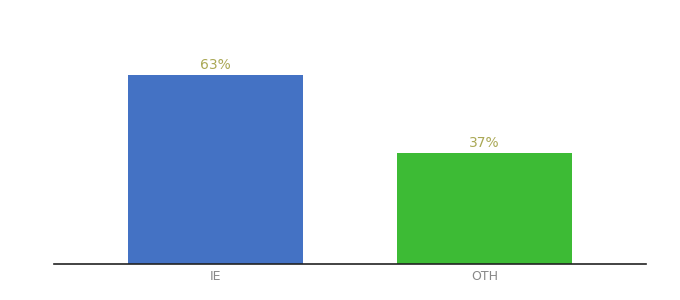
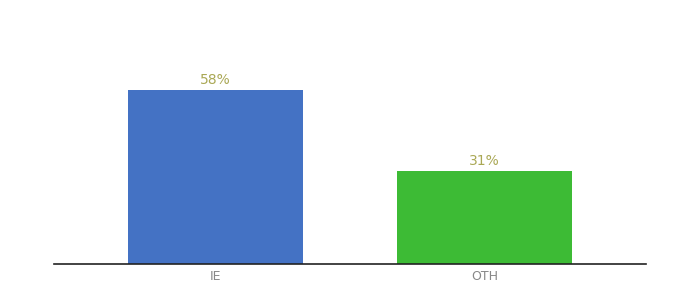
IE: 63% -> 58%
OTH: 37% -> 31%
